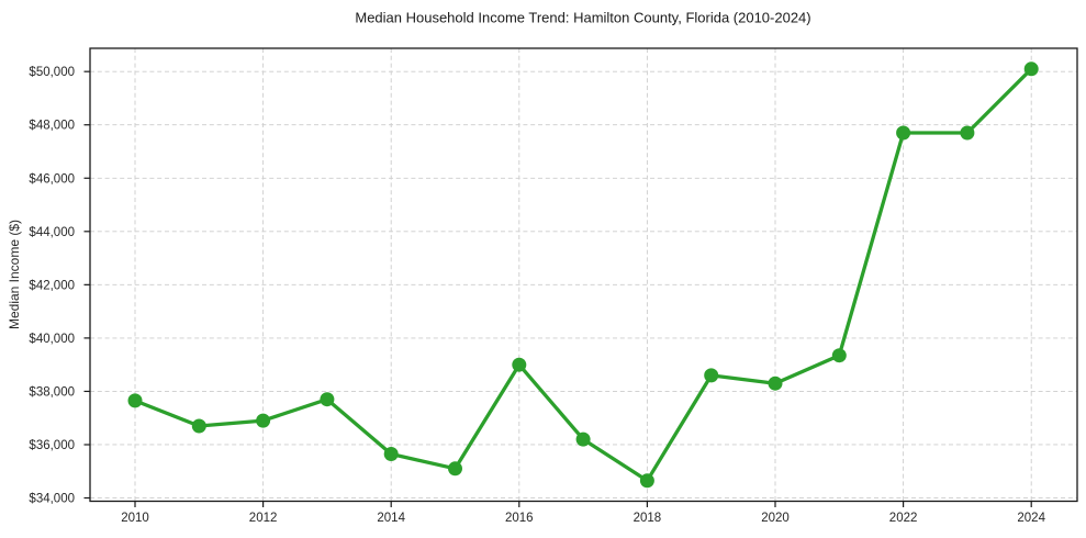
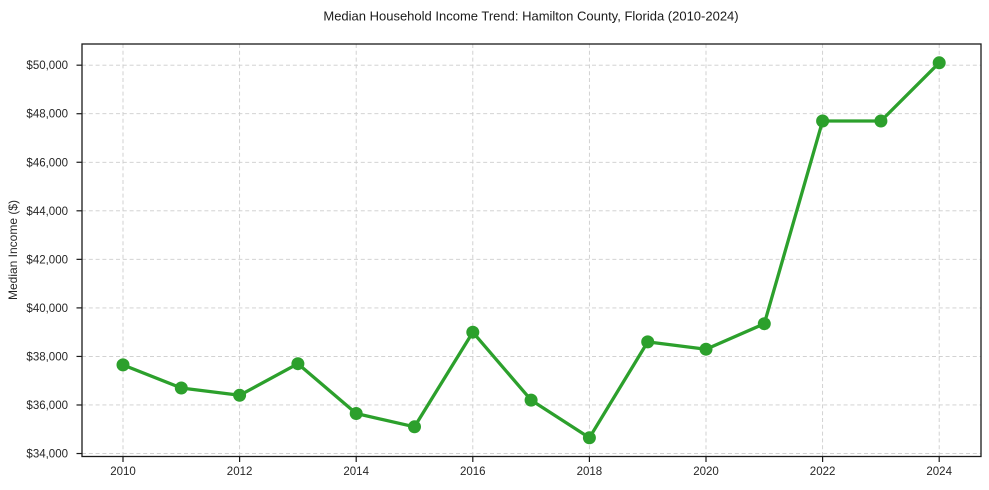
2012: $36900 -> $36400
